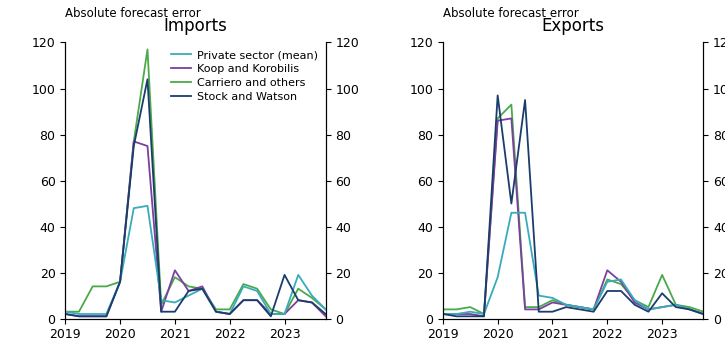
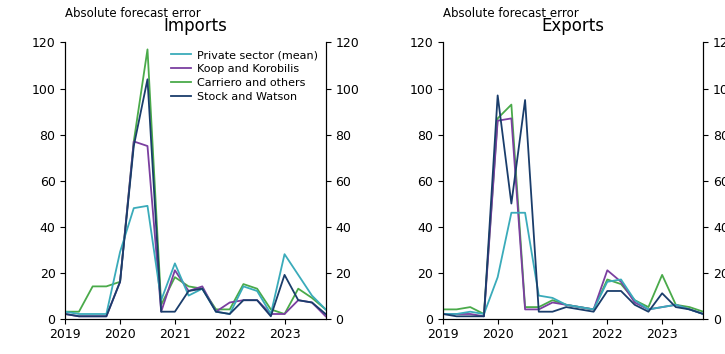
Imports/Private sector (mean)/2020: 16 -> 29
Imports/Private sector (mean)/2021: 7 -> 24
Imports/Koop and Korobilis/2022: 2 -> 7
Imports/Private sector (mean)/2023: 2 -> 28
